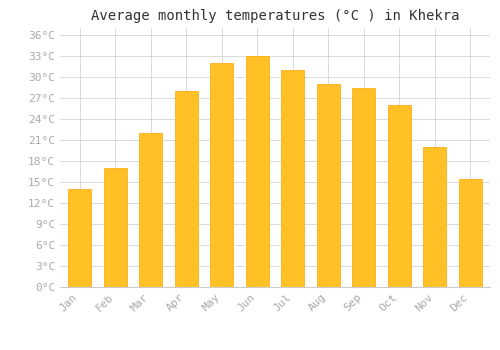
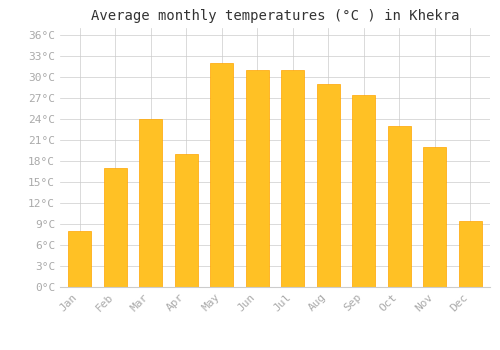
Jan: 14.0°C -> 8.0°C
Mar: 22.0°C -> 24.0°C
Apr: 28.0°C -> 19.0°C
Jun: 33.0°C -> 31.0°C
Sep: 28.5°C -> 27.4°C
Oct: 26.0°C -> 23.0°C
Dec: 15.5°C -> 9.4°C
